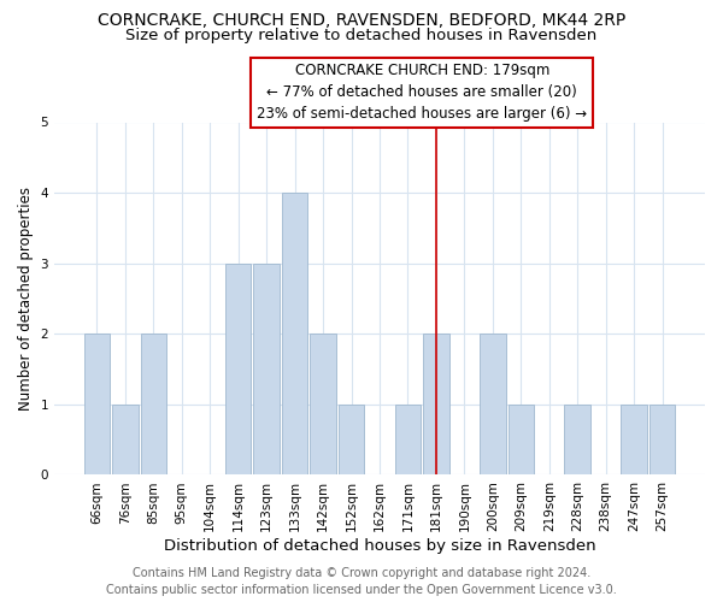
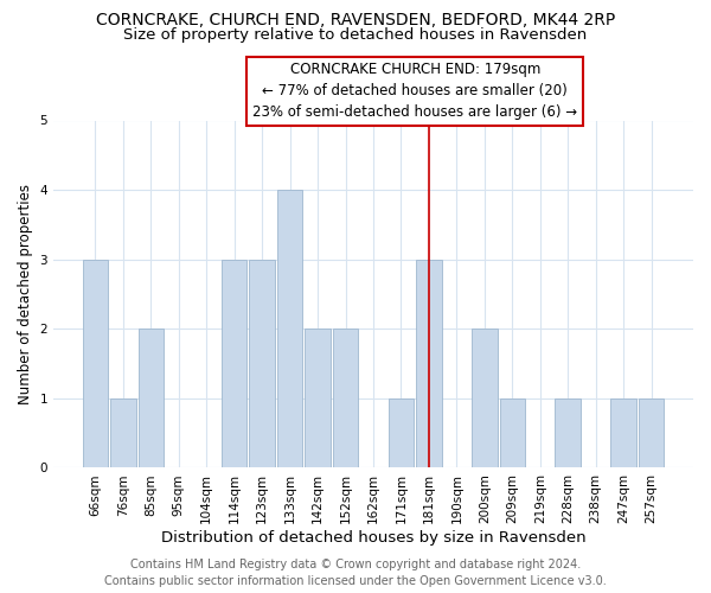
66sqm: 2 -> 3
152sqm: 1 -> 2
181sqm: 2 -> 3
